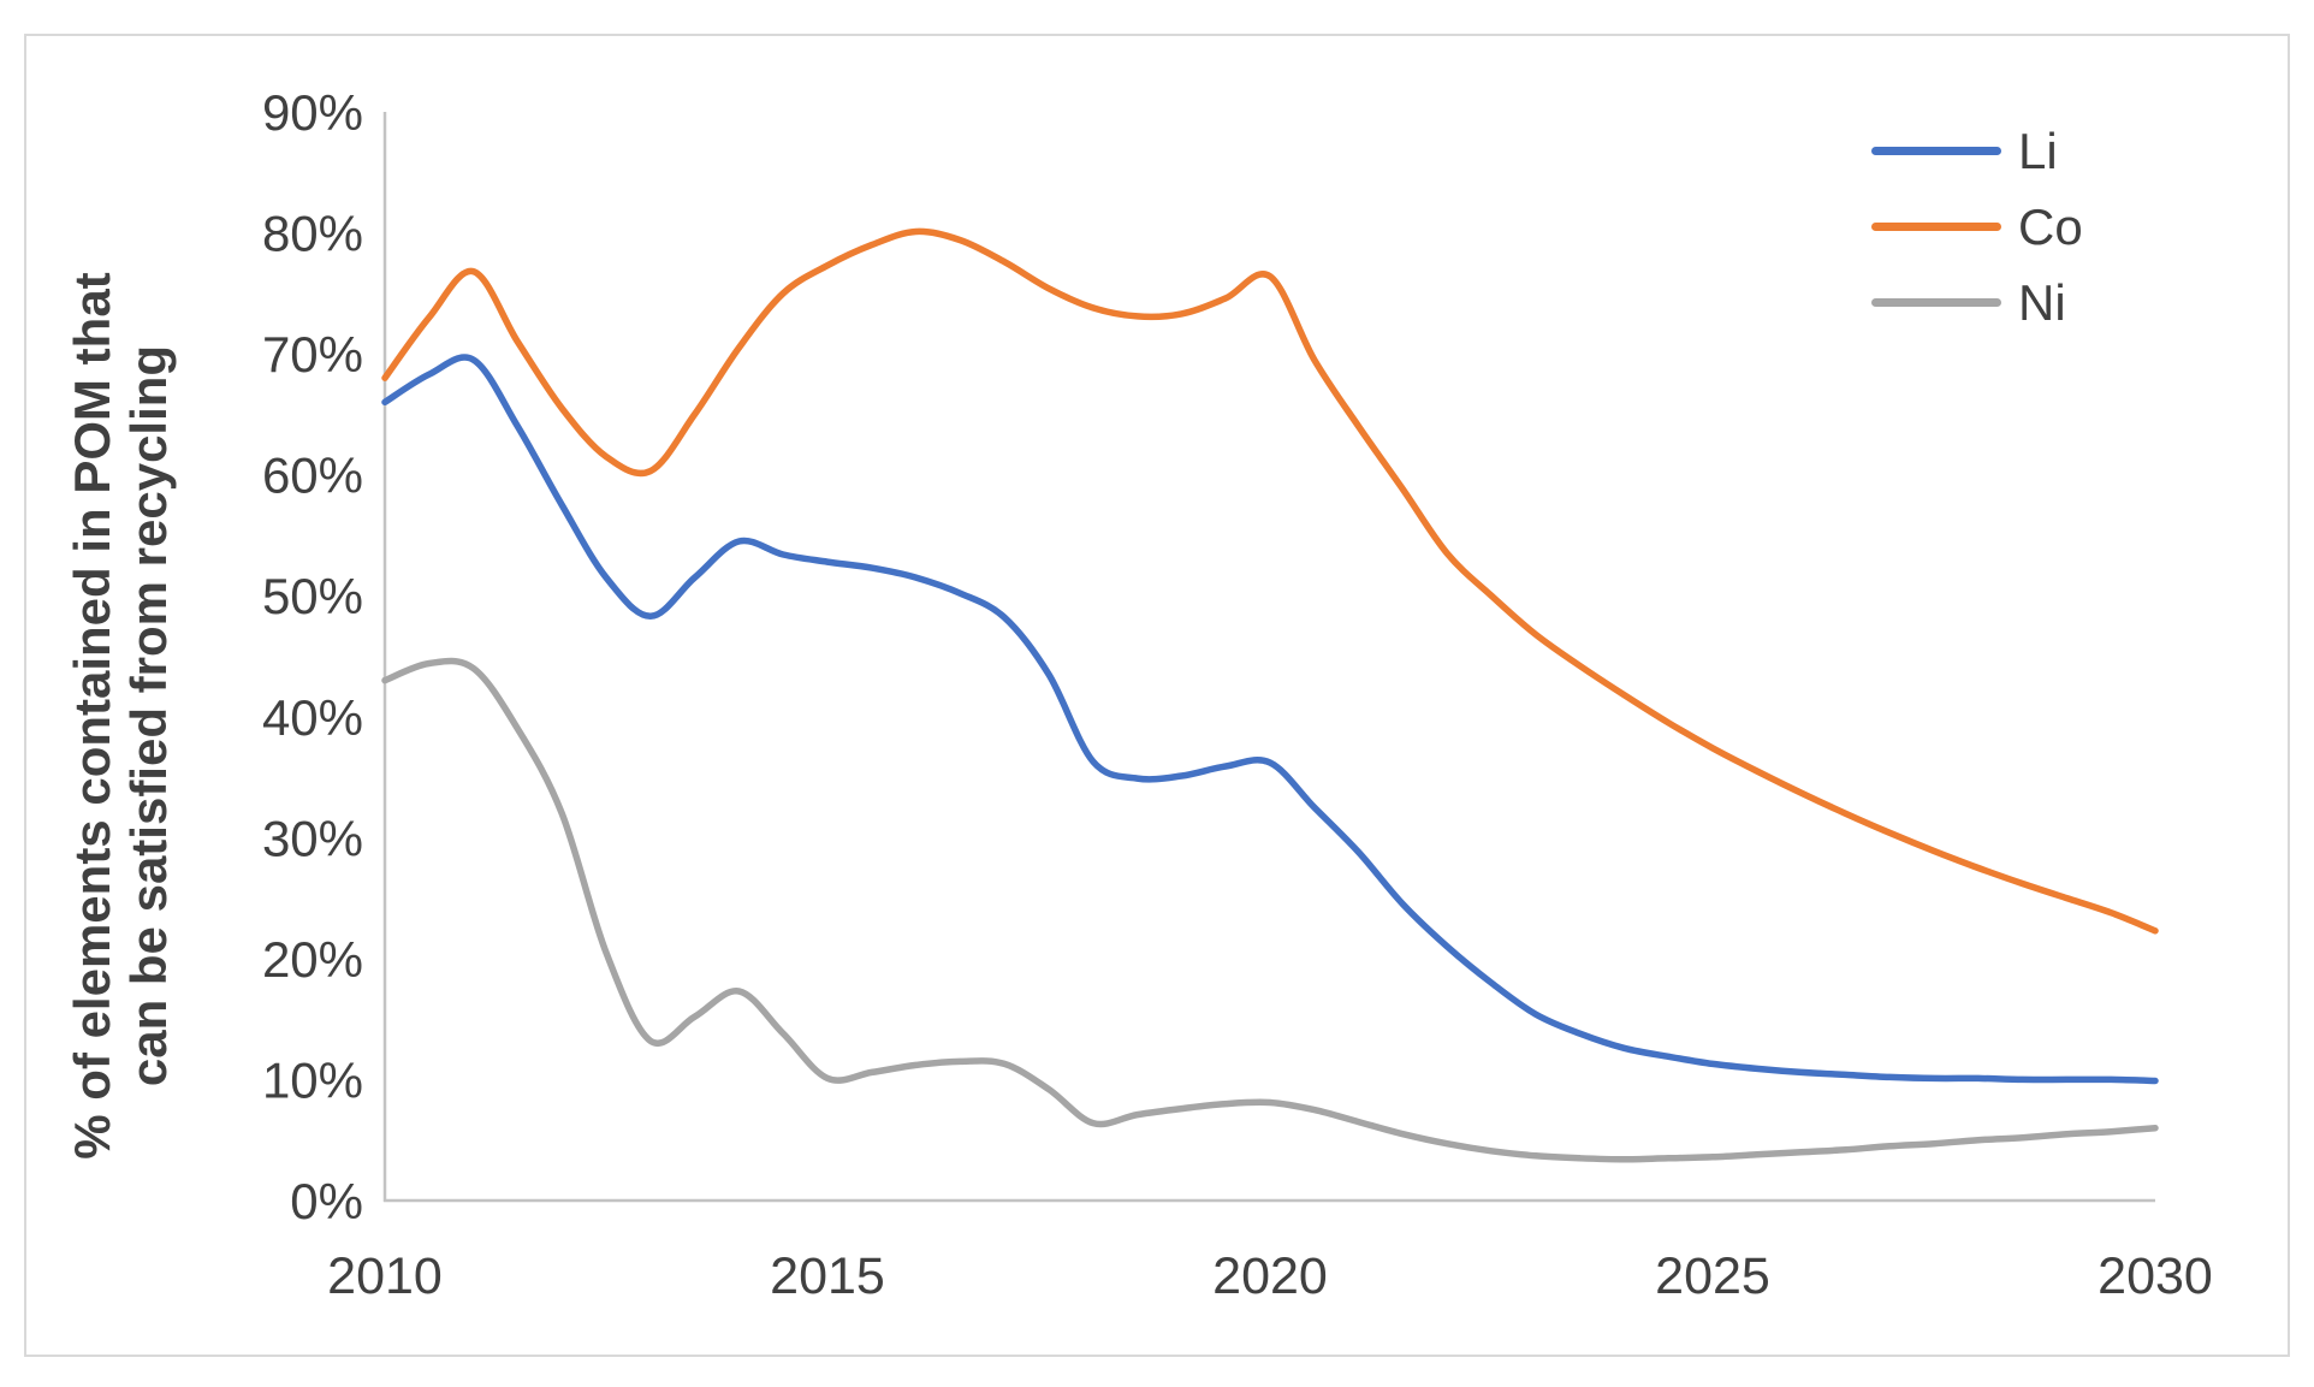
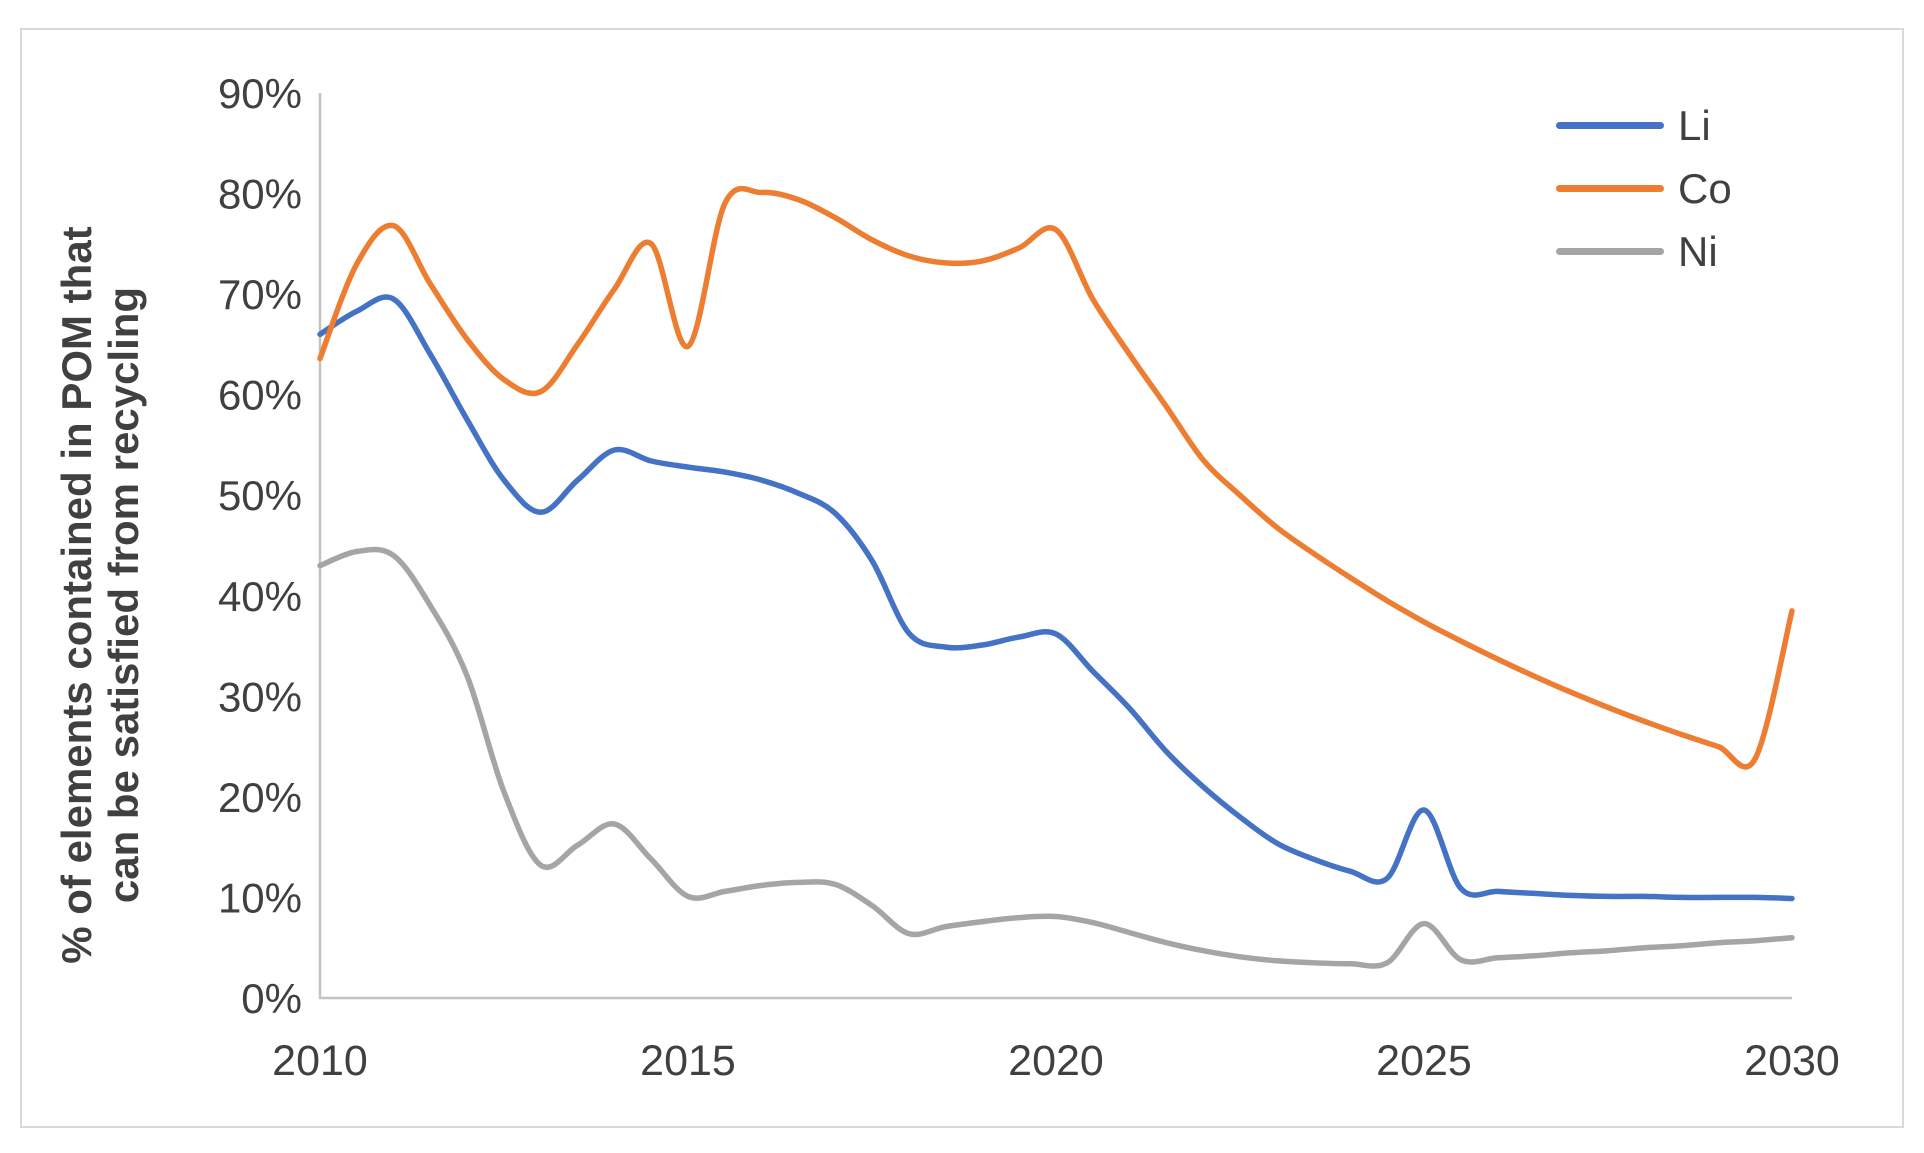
Co/2010: 68.0% -> 63.6%
Co/2015: 77.3% -> 64.8%
Li/2025: 11.3% -> 18.7%
Ni/2025: 3.6% -> 7.4%
Co/2030: 22.3% -> 38.5%
